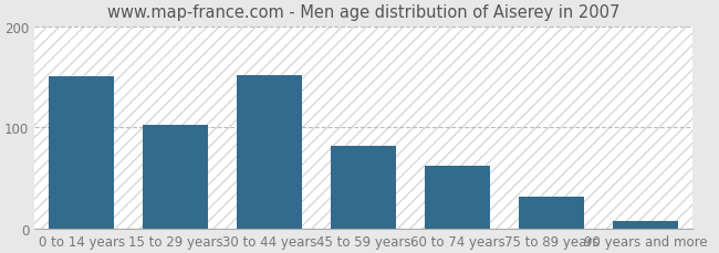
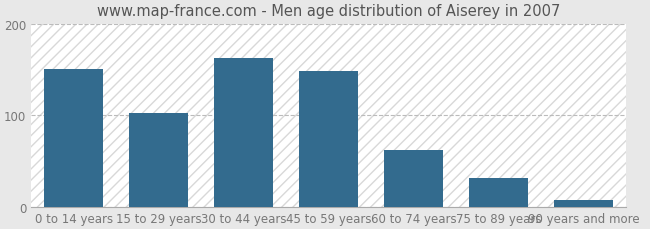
30 to 44 years: 152 -> 162
45 to 59 years: 82 -> 148
